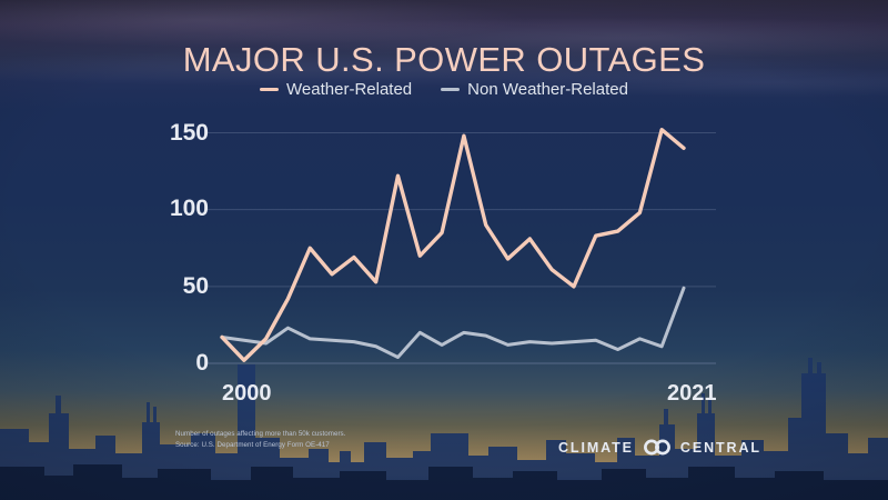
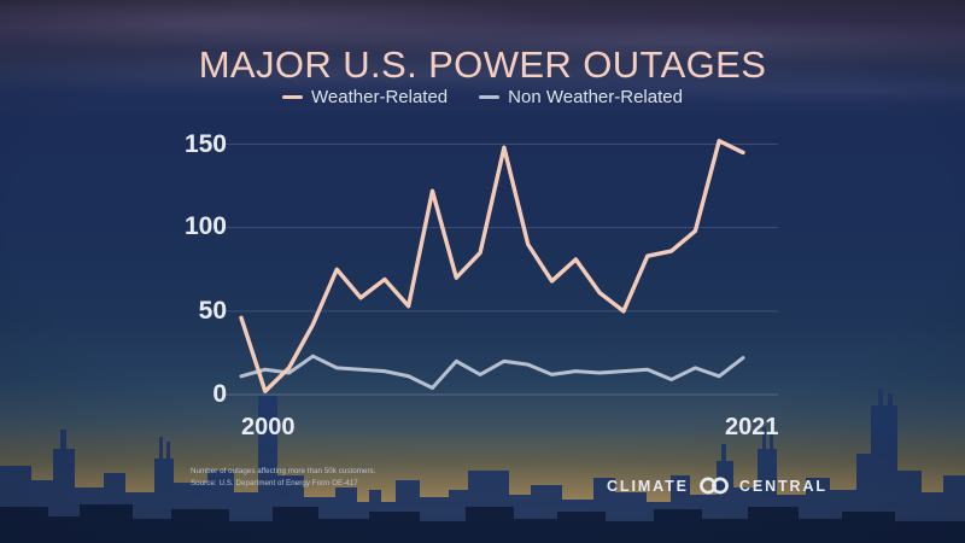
Weather-Related/2000: 17 -> 46
Non Weather-Related/2000: 17 -> 11
Weather-Related/2021: 140 -> 145
Non Weather-Related/2021: 49 -> 22
